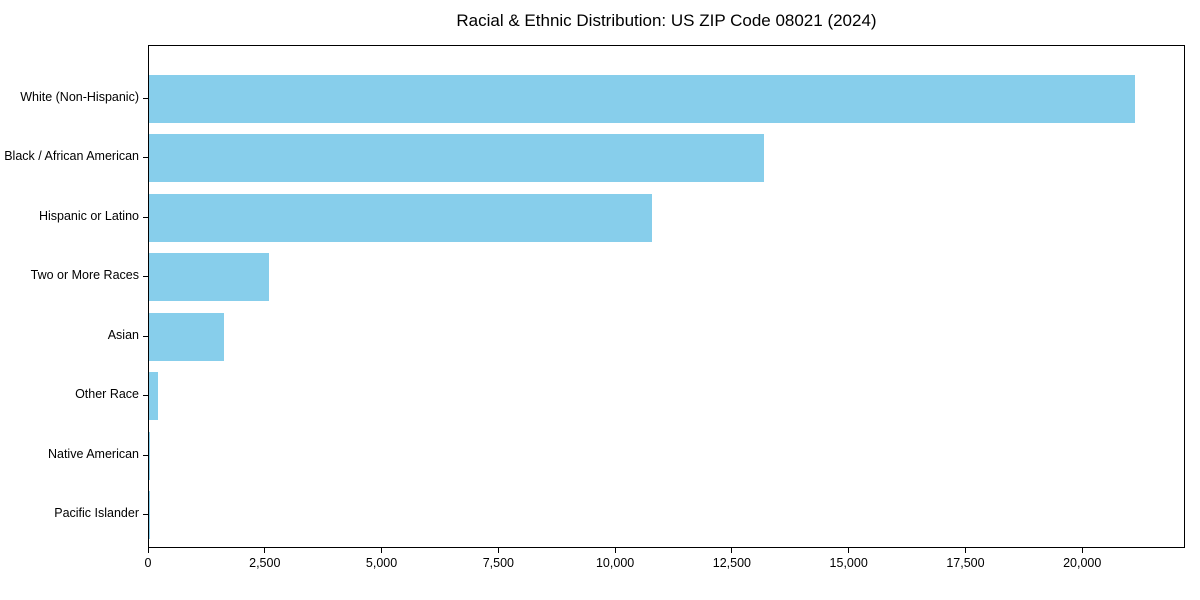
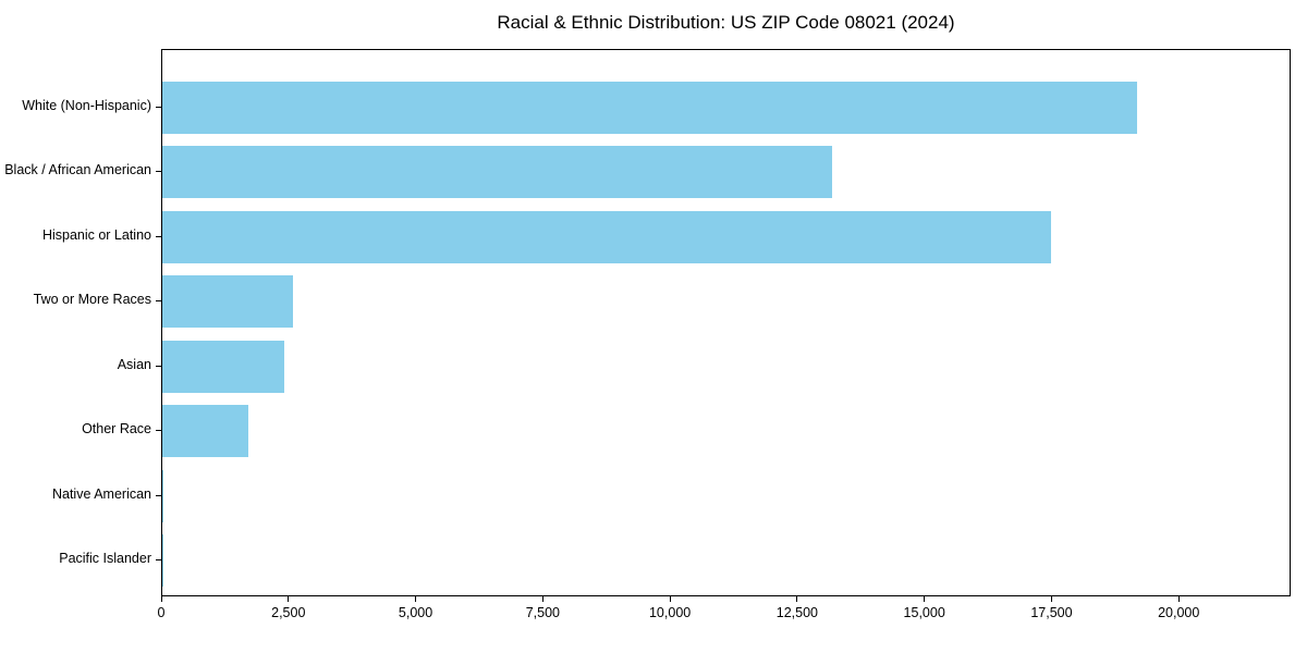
White (Non-Hispanic): 21200 -> 19200
Hispanic or Latino: 10800 -> 17500
Asian: 1600 -> 2400
Other Race: 200 -> 1700
